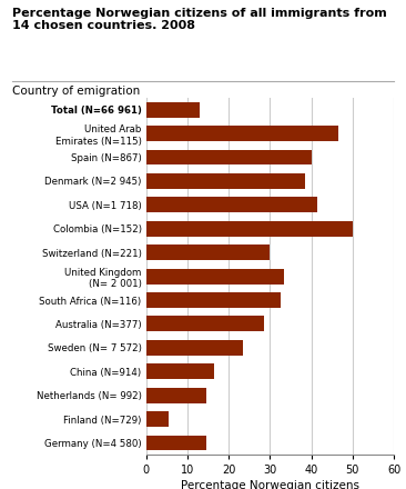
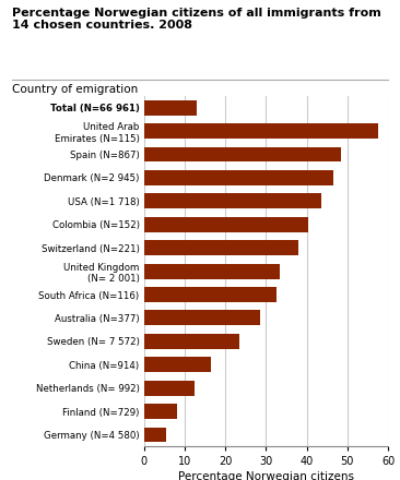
United Arab Emirates (N=115): 46.5 -> 57.5
Spain (N=867): 40.0 -> 48.5
Denmark (N=2 945): 38.5 -> 46.5
USA (N=1 718): 41.5 -> 43.5
Colombia (N=152): 50.0 -> 40.5
Switzerland (N=221): 30.0 -> 38.0
Netherlands (N= 992): 14.5 -> 12.5
Finland (N=729): 5.5 -> 8.0
Germany (N=4 580): 14.5 -> 5.5
